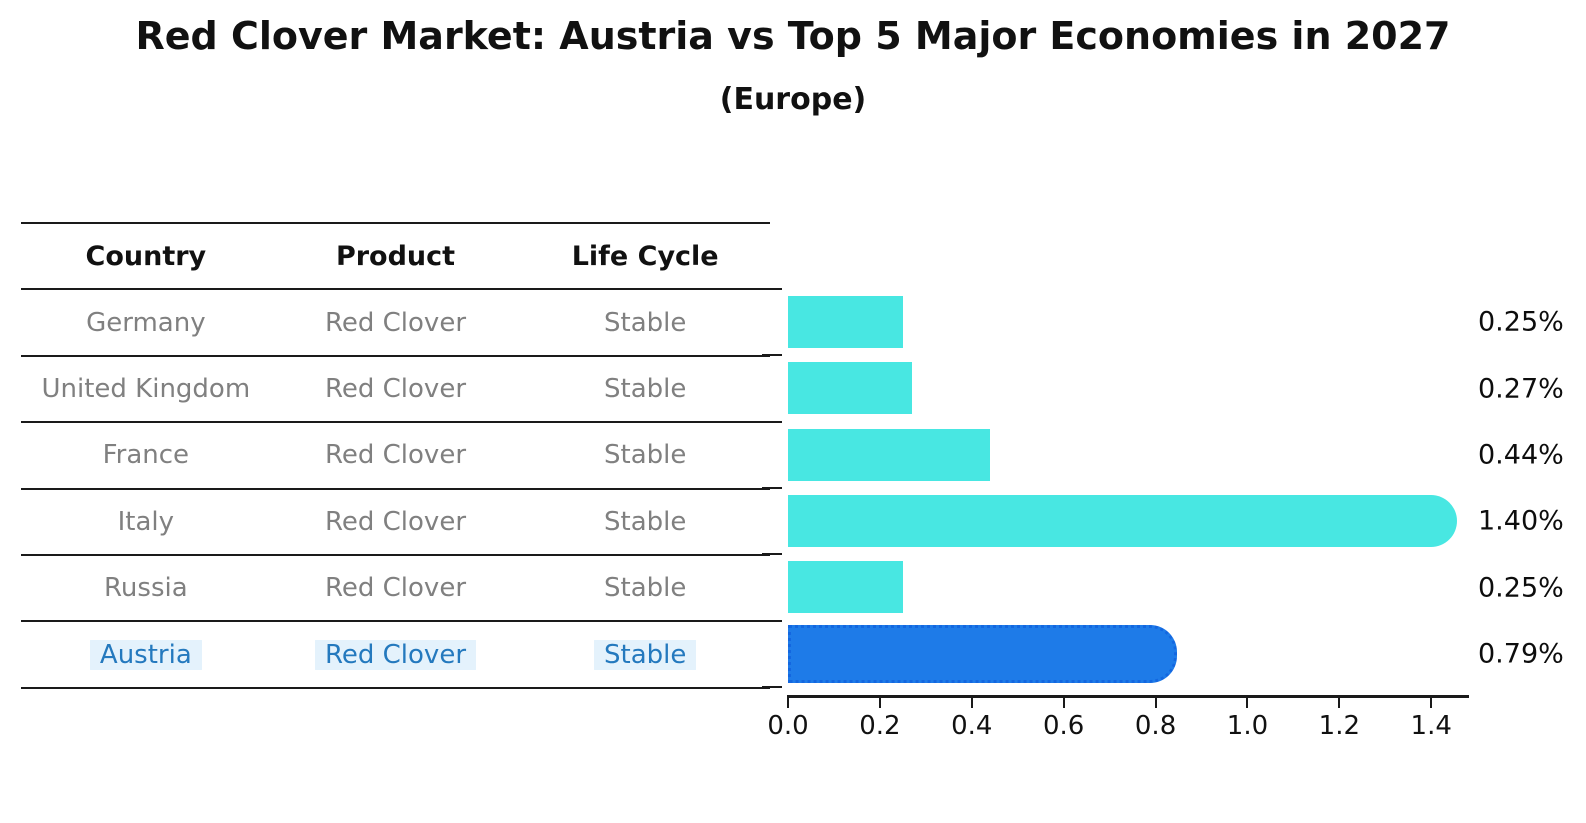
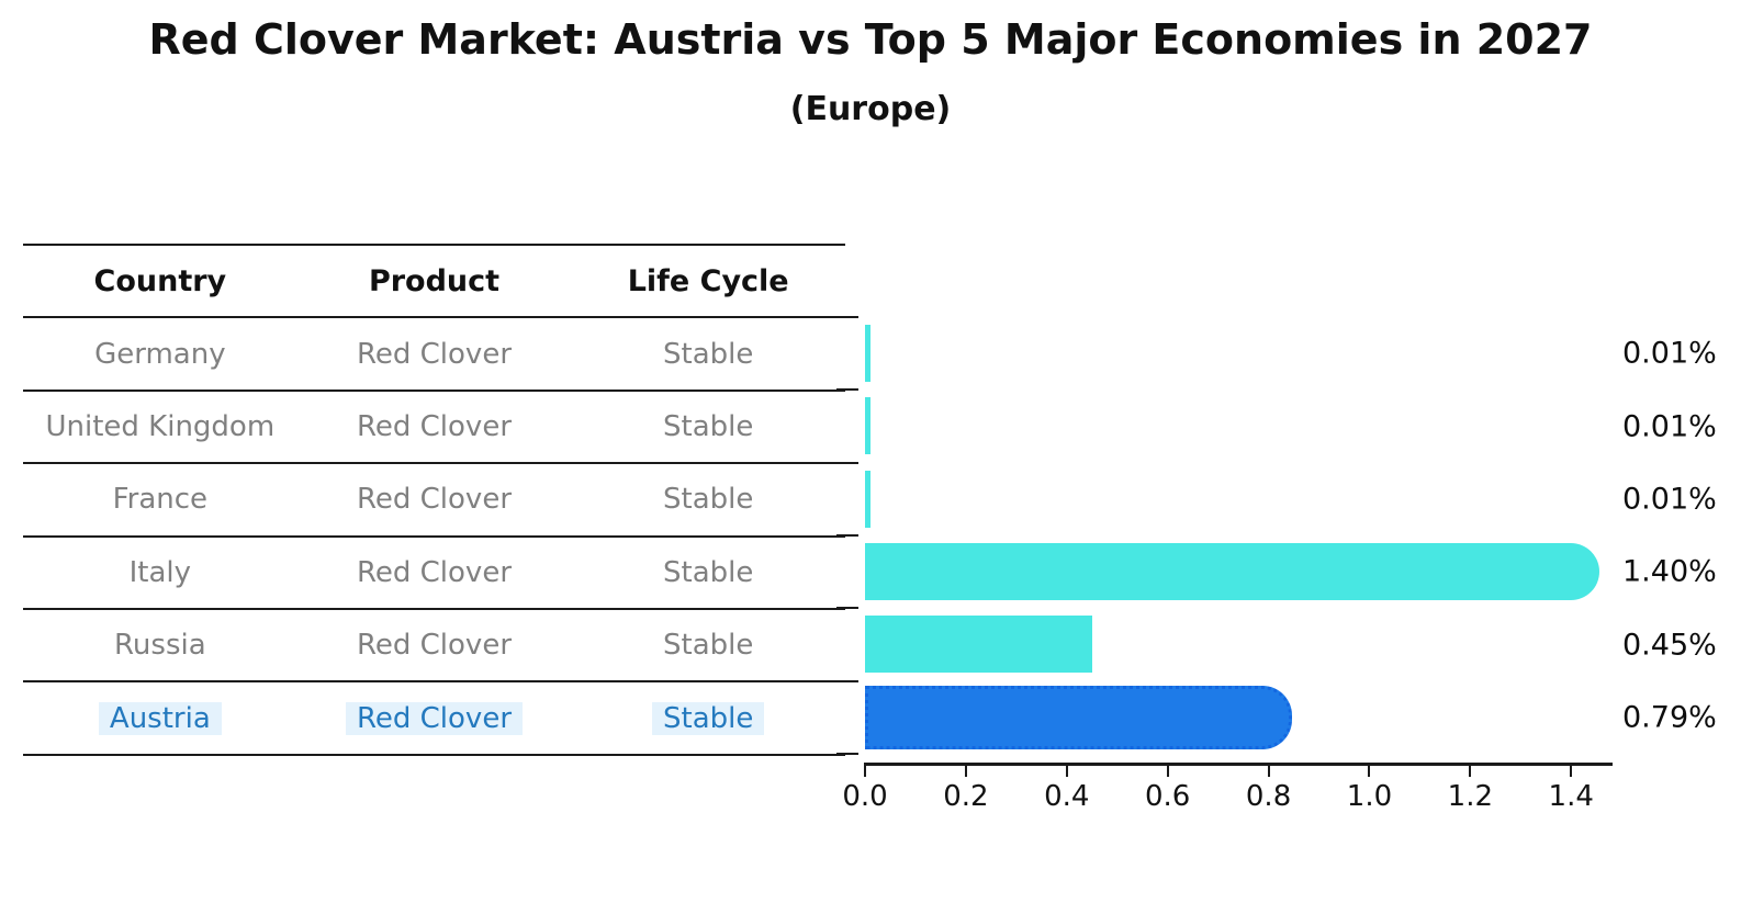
Germany: 0.25% -> 0.01%
United Kingdom: 0.27% -> 0.01%
France: 0.44% -> 0.01%
Russia: 0.25% -> 0.45%
